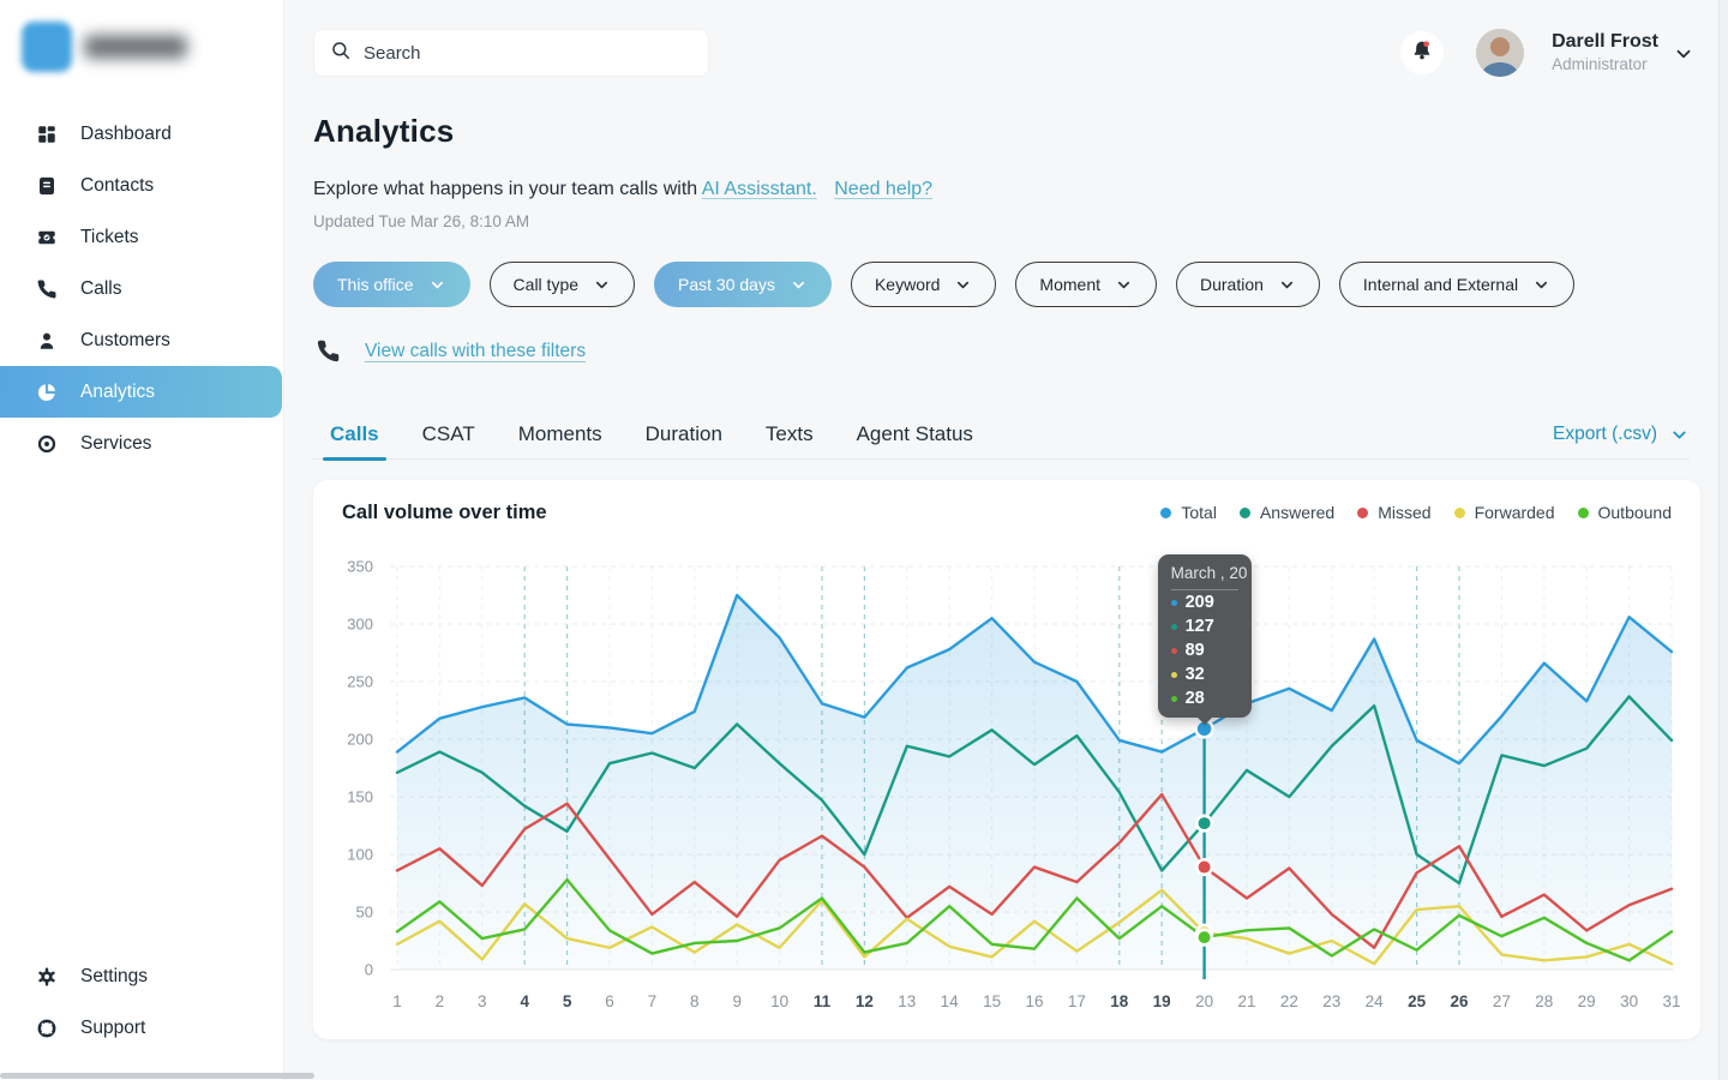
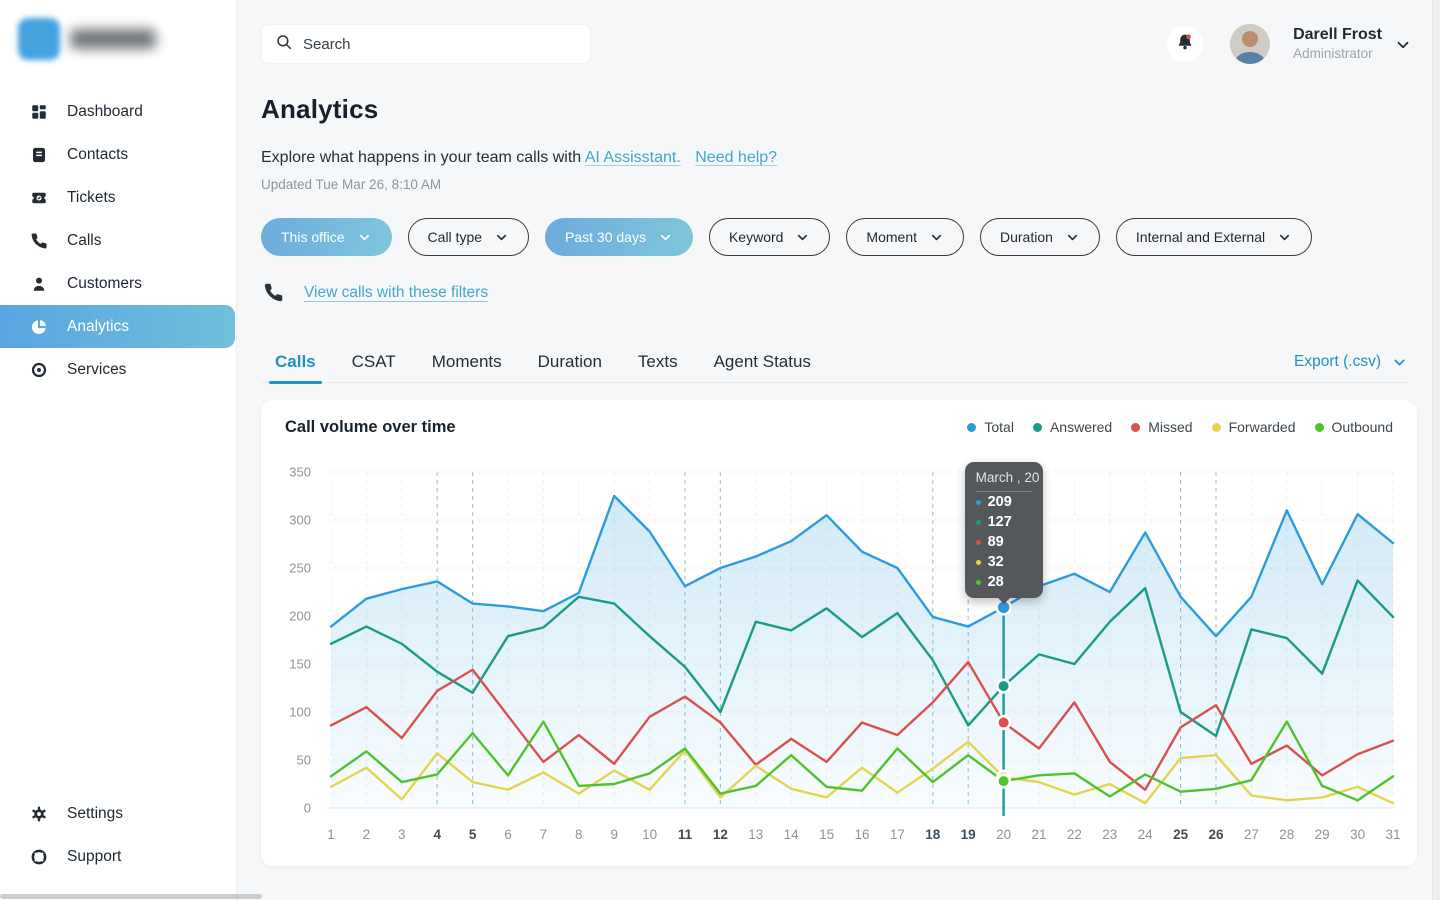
Outbound/7: 10 -> 90
Answered/8: 180 -> 220
Total/12: 220 -> 250
Answered/21: 170 -> 160
Missed/22: 90 -> 110
Total/25: 200 -> 220
Outbound/26: 50 -> 20
Total/28: 270 -> 310
Outbound/28: 40 -> 90
Answered/29: 190 -> 140
